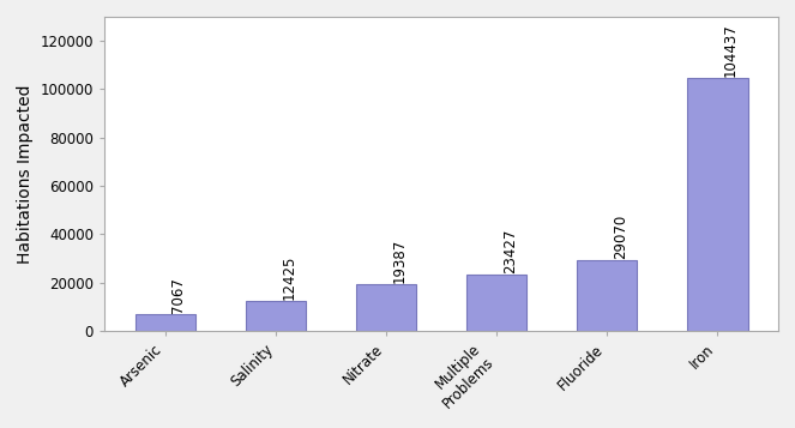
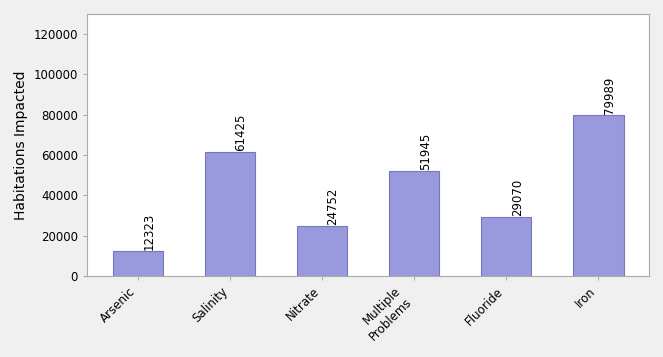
Arsenic: 7067 -> 12323
Salinity: 12425 -> 61425
Nitrate: 19387 -> 24752
Multiple Problems: 23427 -> 51945
Iron: 104437 -> 79989
